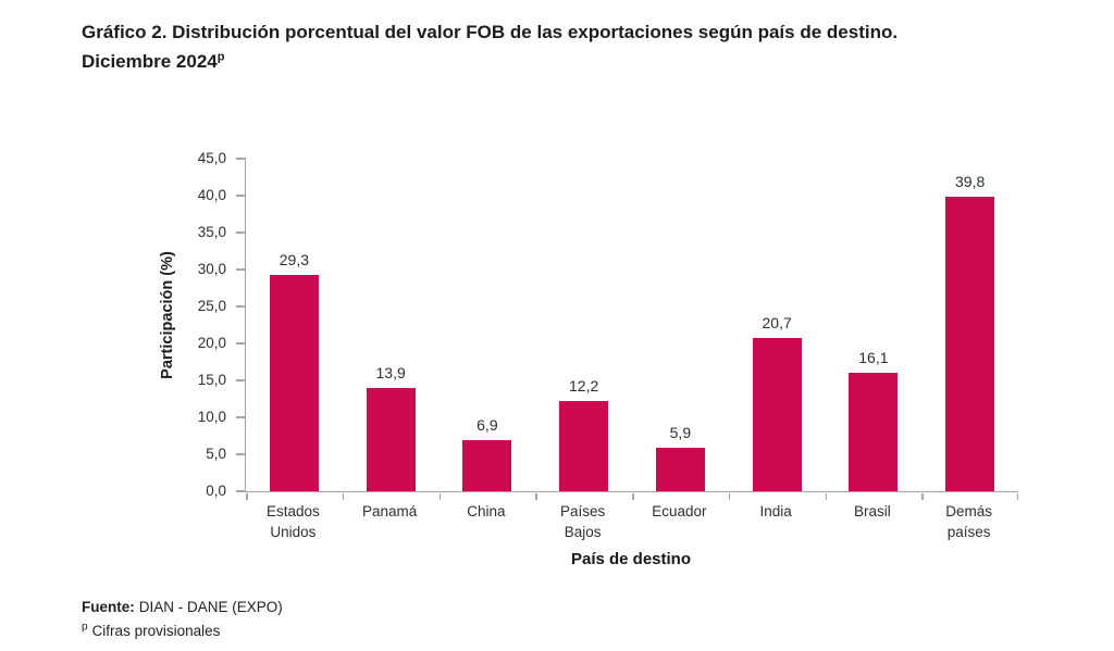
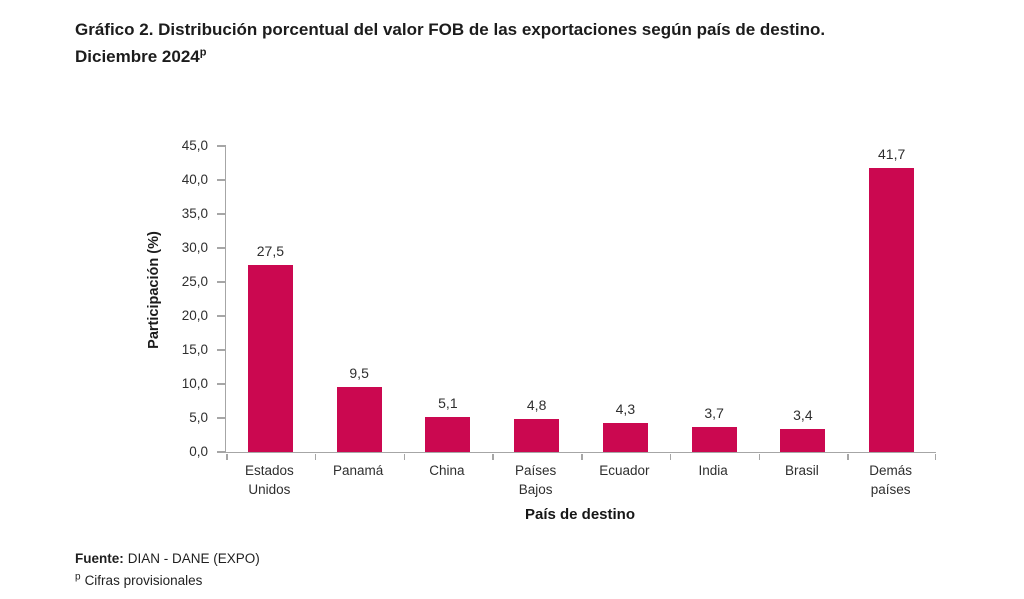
Estados Unidos: 29,3 -> 27,5
Panamá: 13,9 -> 9,5
China: 6,9 -> 5,1
Países Bajos: 12,2 -> 4,8
Ecuador: 5,9 -> 4,3
India: 20,7 -> 3,7
Brasil: 16,1 -> 3,4
Demás países: 39,8 -> 41,7
